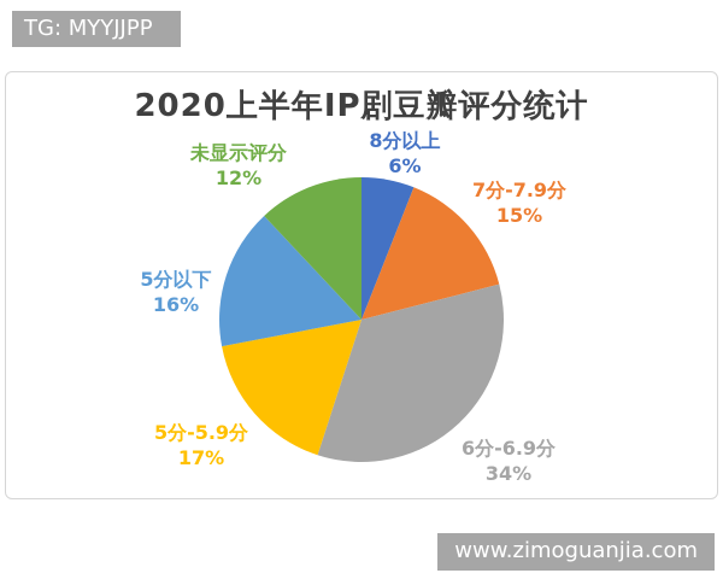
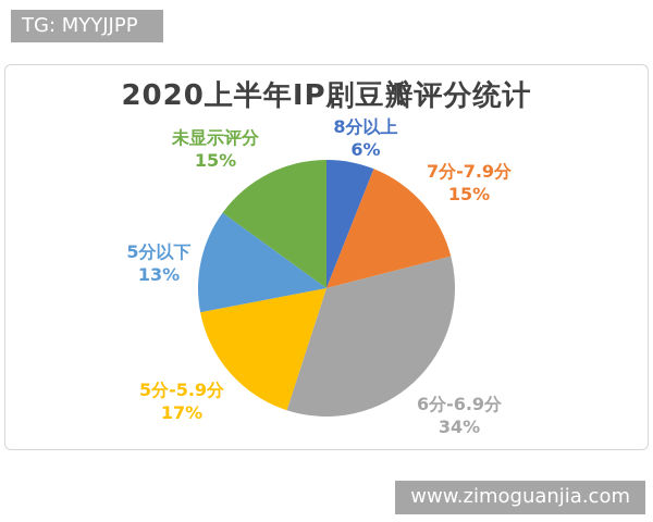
5分以下: 16% -> 13%
未显示评分: 12% -> 15%
